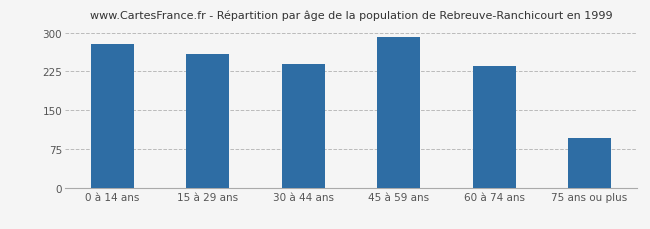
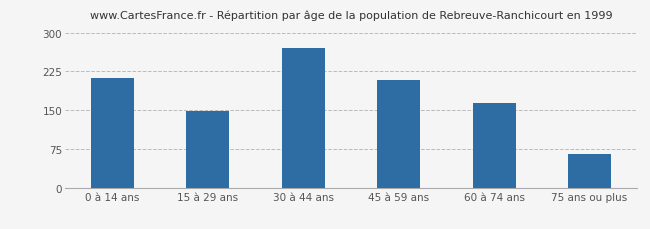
0 à 14 ans: 278 -> 213
15 à 29 ans: 258 -> 148
30 à 44 ans: 240 -> 270
45 à 59 ans: 292 -> 208
60 à 74 ans: 236 -> 163
75 ans ou plus: 96 -> 65
